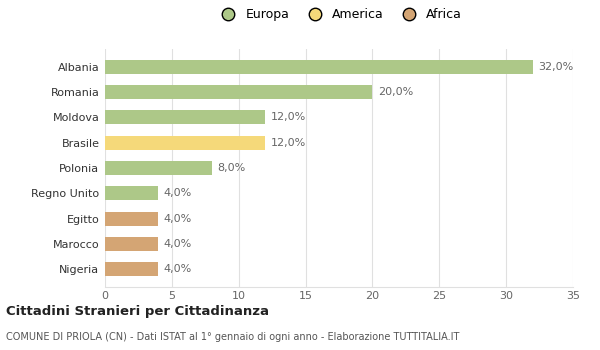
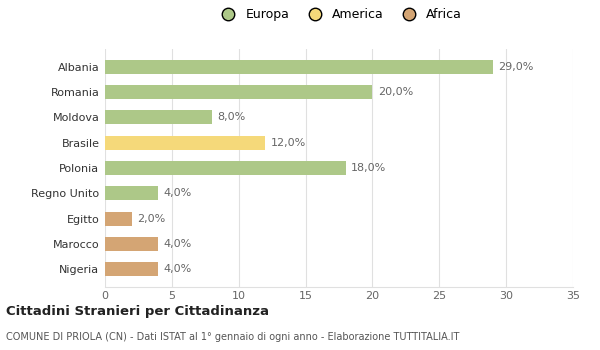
Albania: 32,0% -> 29,0%
Moldova: 12,0% -> 8,0%
Polonia: 8,0% -> 18,0%
Egitto: 4,0% -> 2,0%
